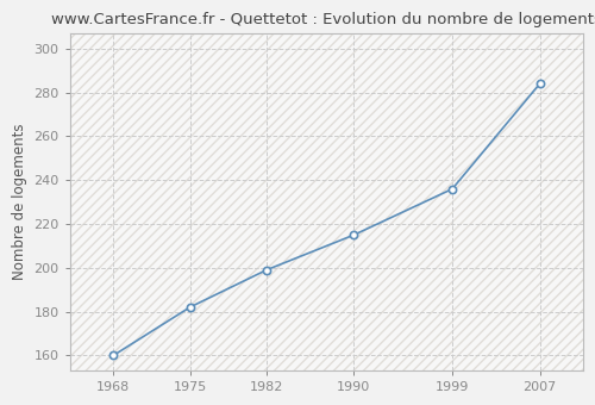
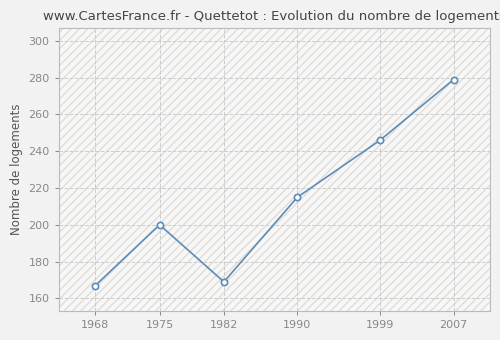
1968: 160 -> 167
1975: 182 -> 200
1982: 199 -> 169
1999: 236 -> 246
2007: 284 -> 279
